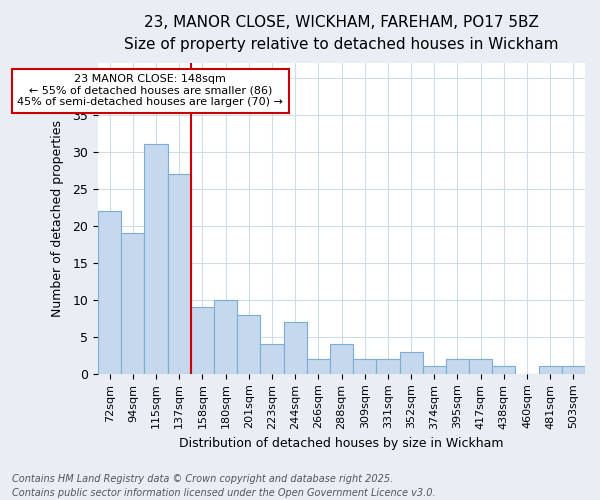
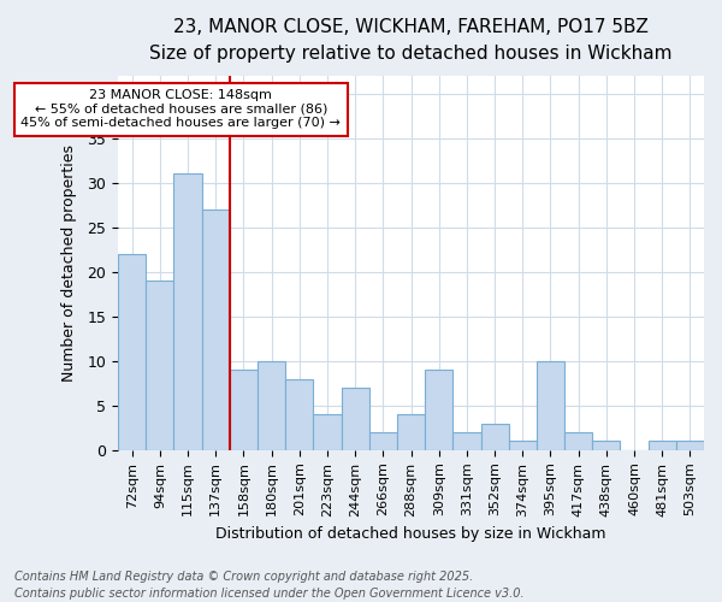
309sqm: 2 -> 9
395sqm: 2 -> 10
